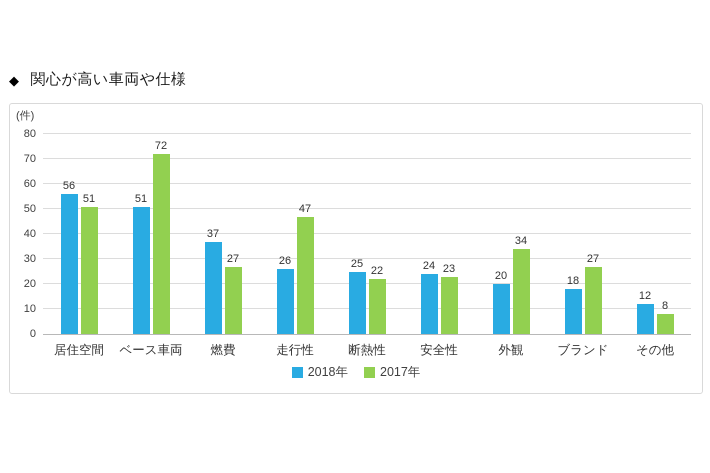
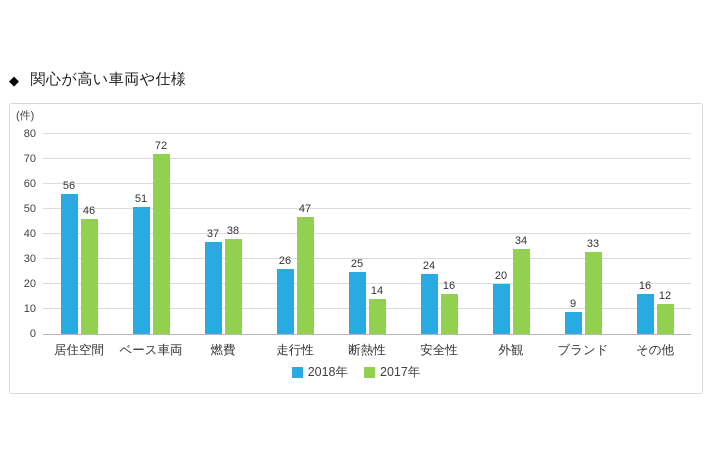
2017年/居住空間: 51 -> 46
2017年/燃費: 27 -> 38
2017年/断熱性: 22 -> 14
2017年/安全性: 23 -> 16
2018年/ブランド: 18 -> 9
2017年/ブランド: 27 -> 33
2018年/その他: 12 -> 16
2017年/その他: 8 -> 12
